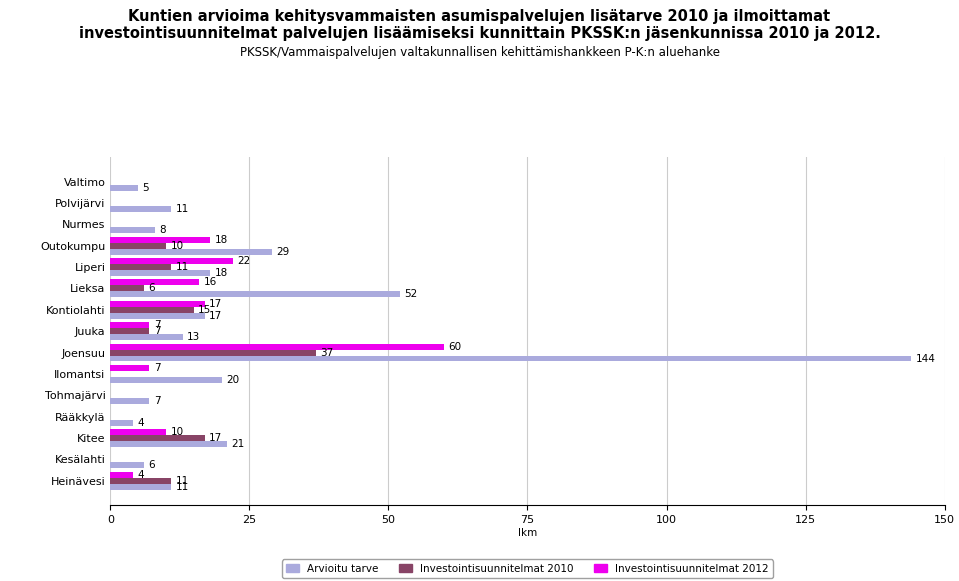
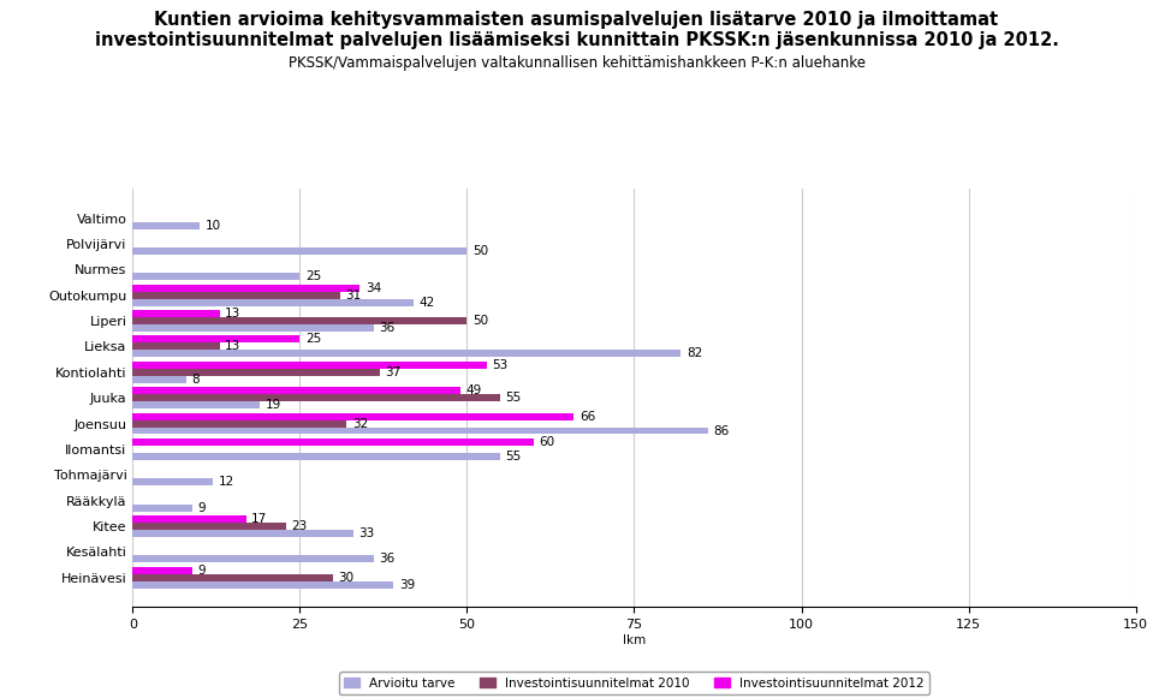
Arvioitu tarve/Valtimo: 5 -> 10
Arvioitu tarve/Polvijärvi: 11 -> 50
Arvioitu tarve/Nurmes: 8 -> 25
Investointisuunnitelmat 2012/Outokumpu: 18 -> 34
Investointisuunnitelmat 2010/Outokumpu: 10 -> 31
Arvioitu tarve/Outokumpu: 29 -> 42
Investointisuunnitelmat 2012/Liperi: 22 -> 13
Investointisuunnitelmat 2010/Liperi: 11 -> 50
Arvioitu tarve/Liperi: 18 -> 36
Investointisuunnitelmat 2012/Lieksa: 16 -> 25
Investointisuunnitelmat 2010/Lieksa: 6 -> 13
Arvioitu tarve/Lieksa: 52 -> 82
Investointisuunnitelmat 2012/Kontiolahti: 17 -> 53
Investointisuunnitelmat 2010/Kontiolahti: 15 -> 37
Arvioitu tarve/Kontiolahti: 17 -> 8
Investointisuunnitelmat 2012/Juuka: 7 -> 49
Investointisuunnitelmat 2010/Juuka: 7 -> 55
Arvioitu tarve/Juuka: 13 -> 19
Investointisuunnitelmat 2012/Joensuu: 60 -> 66
Investointisuunnitelmat 2010/Joensuu: 37 -> 32
Arvioitu tarve/Joensuu: 144 -> 86
Investointisuunnitelmat 2012/Ilomantsi: 7 -> 60
Arvioitu tarve/Ilomantsi: 20 -> 55
Arvioitu tarve/Tohmajärvi: 7 -> 12
Arvioitu tarve/Rääkkylä: 4 -> 9
Investointisuunnitelmat 2012/Kitee: 10 -> 17
Investointisuunnitelmat 2010/Kitee: 17 -> 23
Arvioitu tarve/Kitee: 21 -> 33
Arvioitu tarve/Kesälahti: 6 -> 36
Investointisuunnitelmat 2012/Heinävesi: 4 -> 9
Investointisuunnitelmat 2010/Heinävesi: 11 -> 30
Arvioitu tarve/Heinävesi: 11 -> 39
